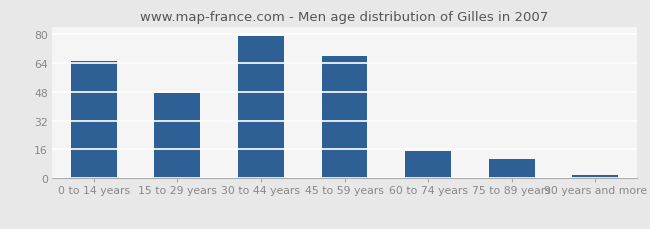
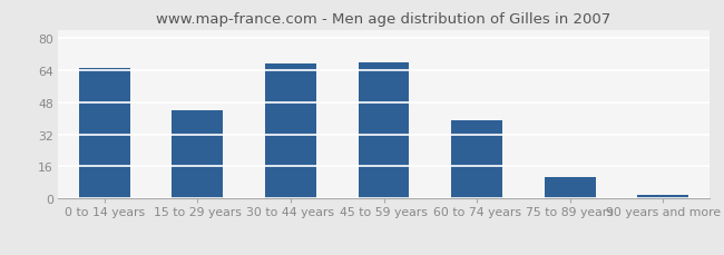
15 to 29 years: 47 -> 44
30 to 44 years: 79 -> 67
60 to 74 years: 15 -> 39
